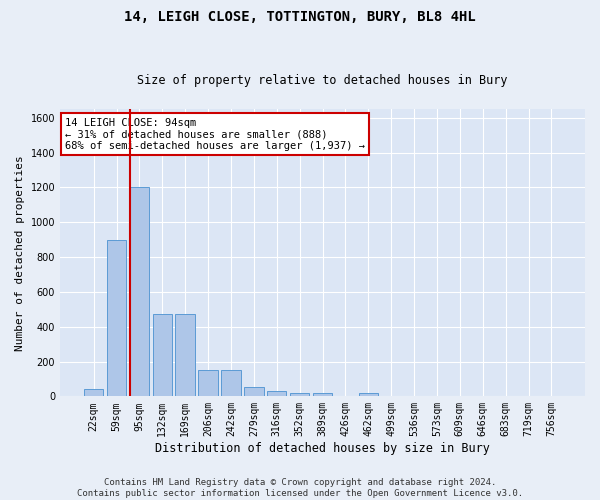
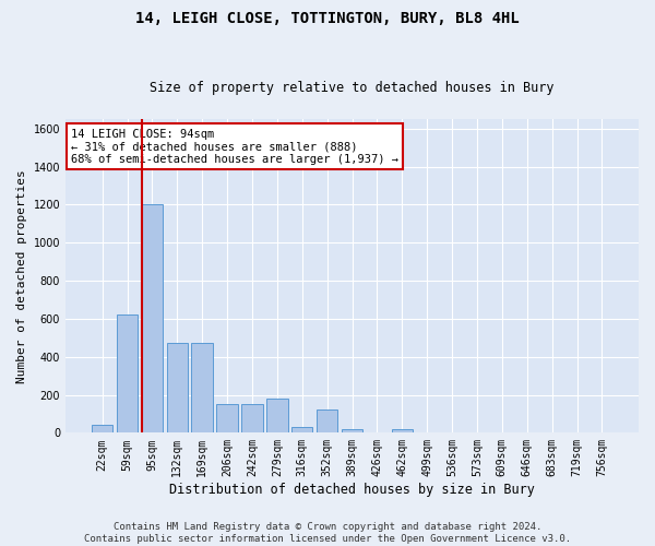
59sqm: 900 -> 620
279sqm: 60 -> 180
352sqm: 20 -> 120
